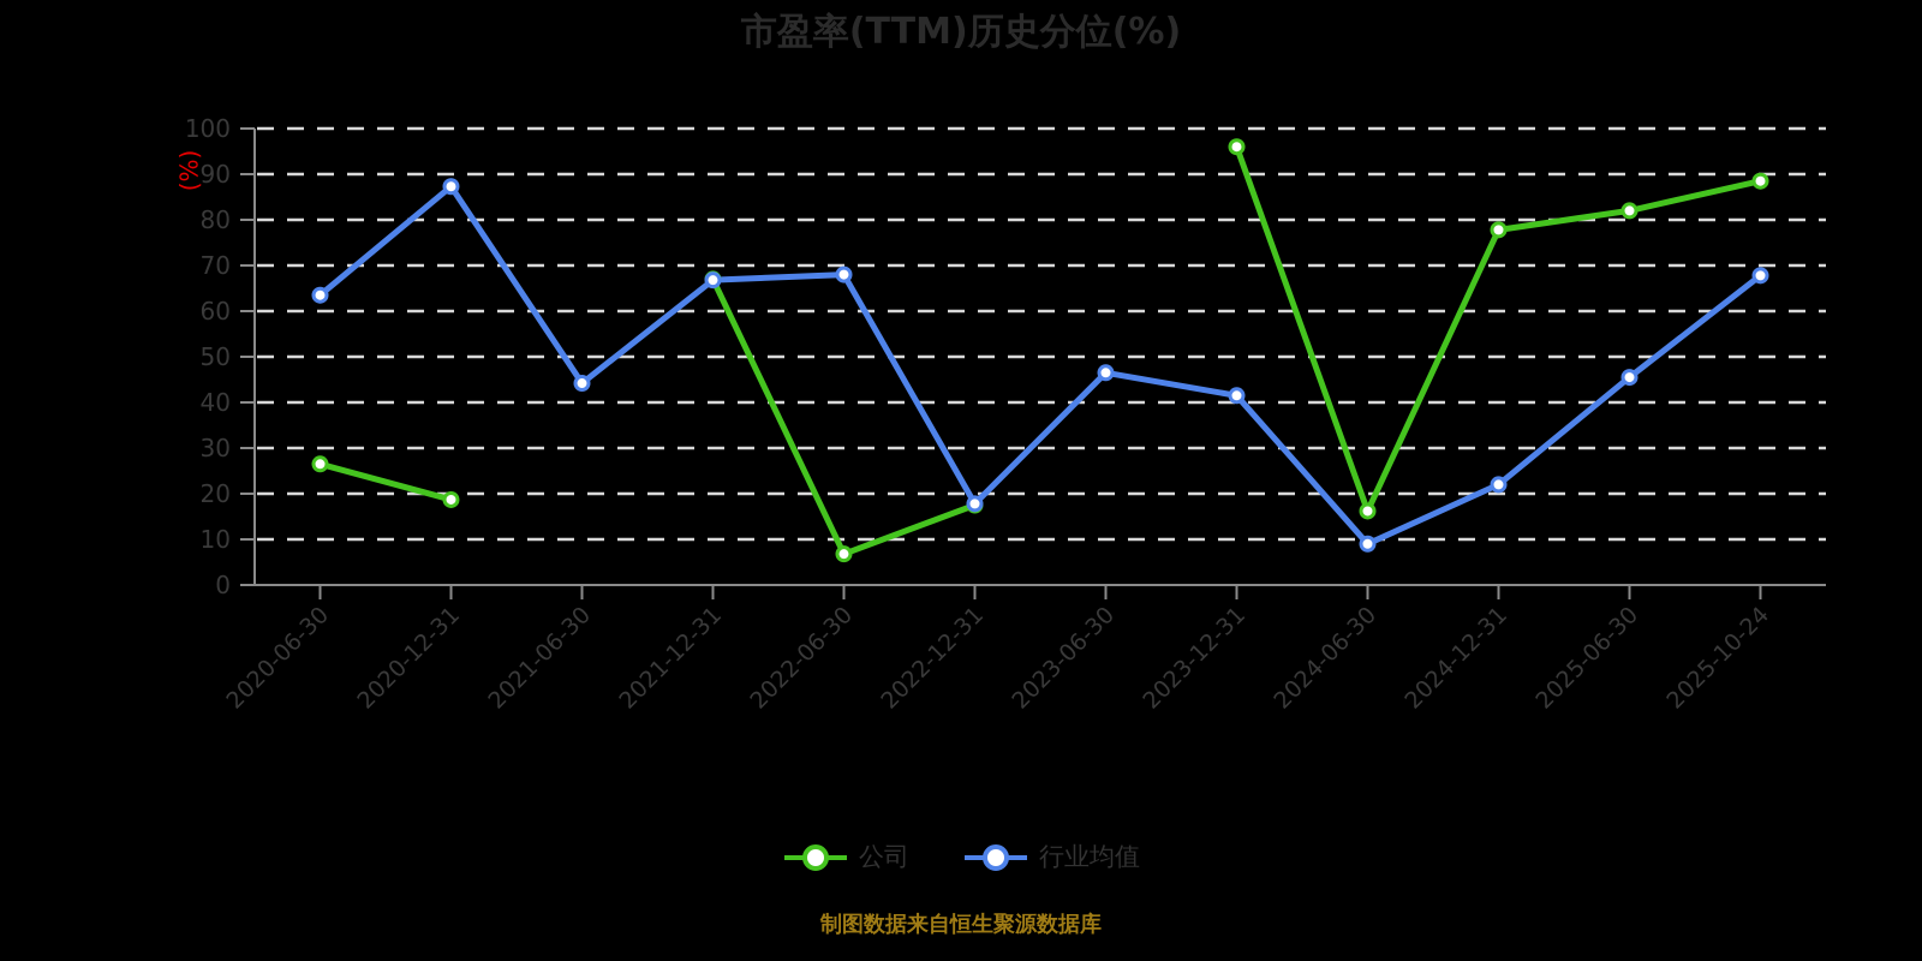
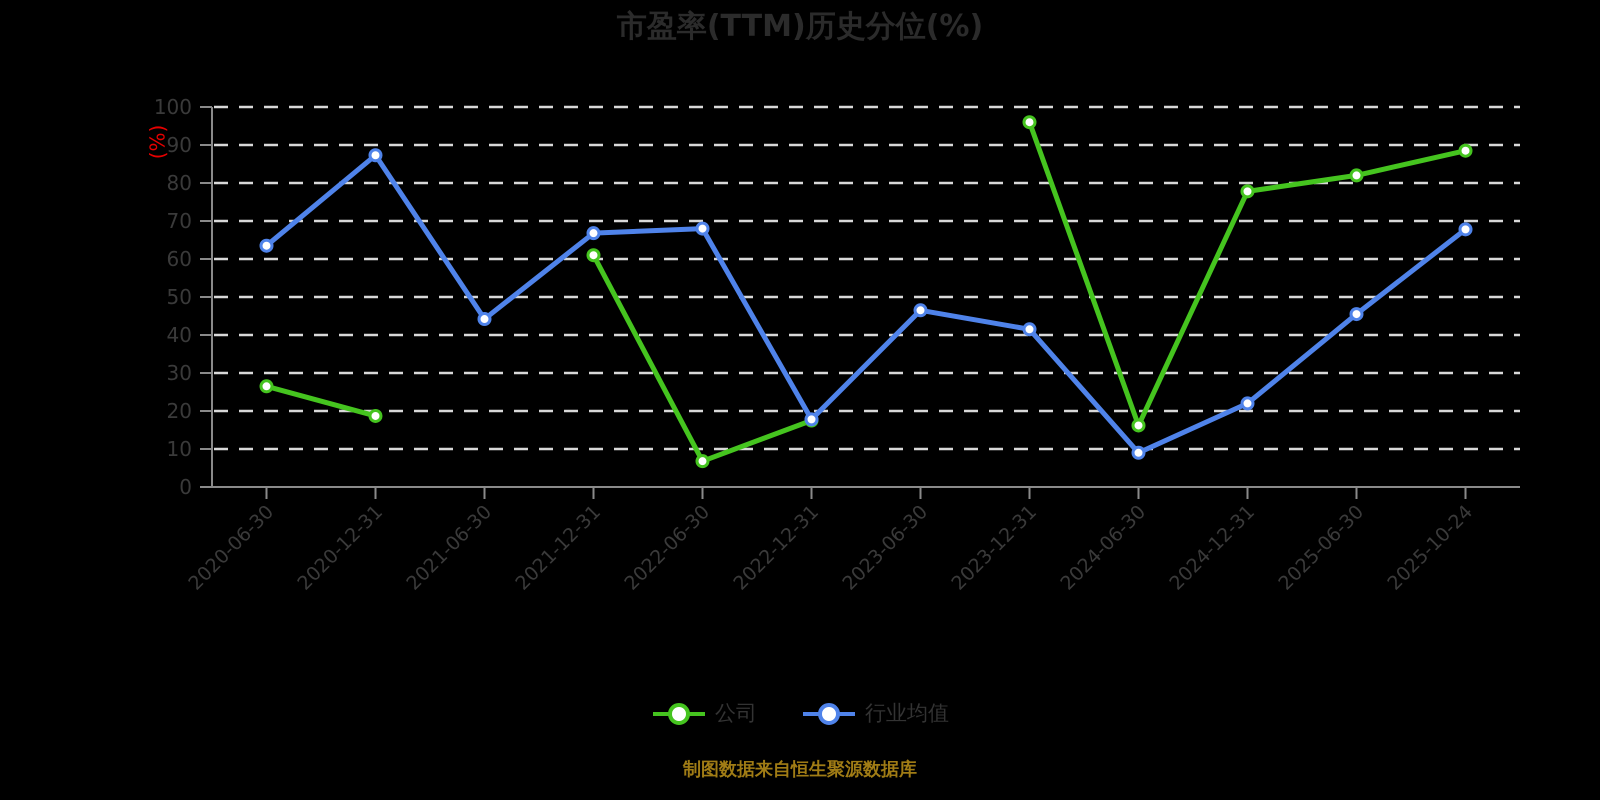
公司/2021-12-31: 67 -> 61
